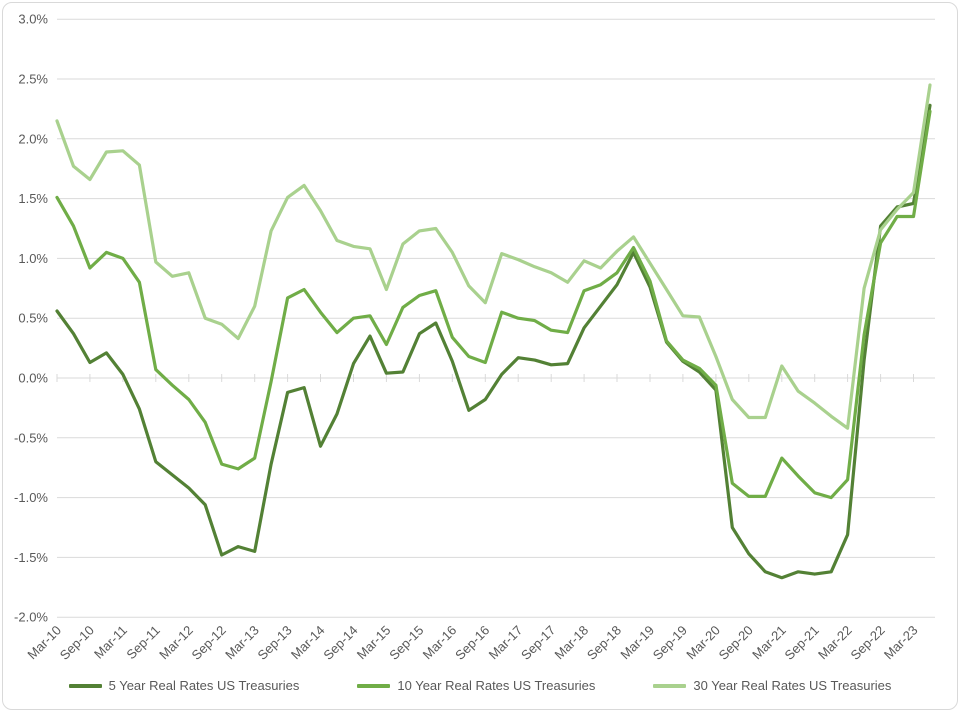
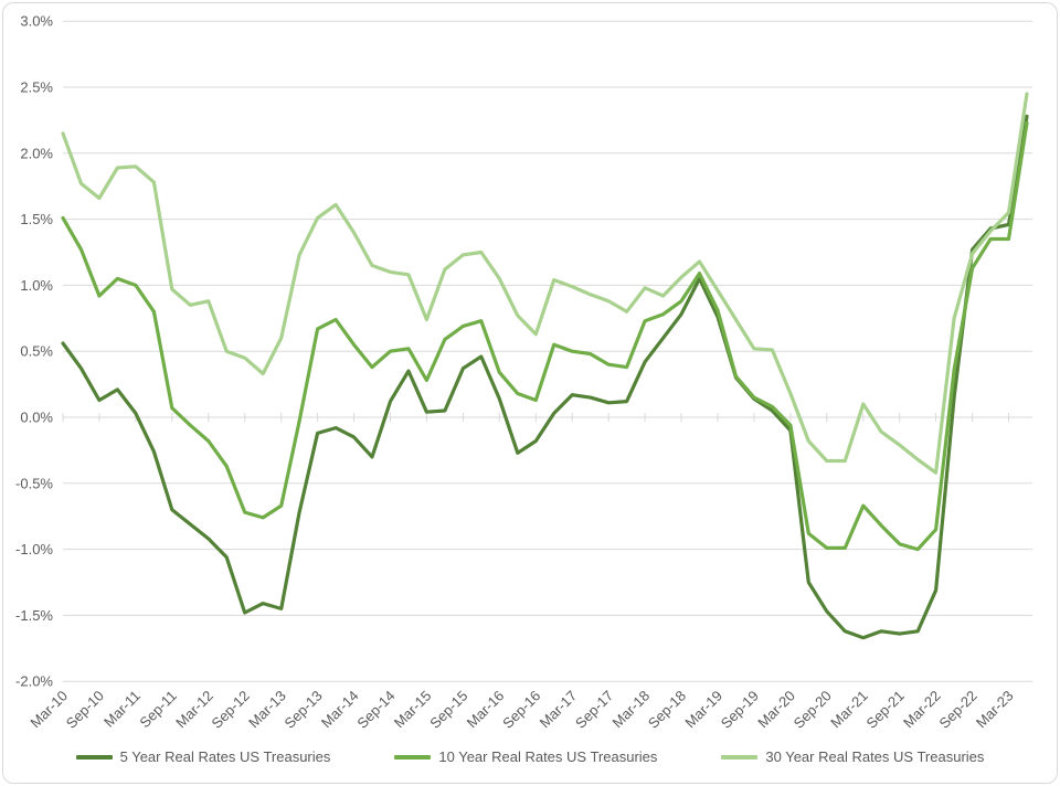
5 Year Real Rates US Treasuries/Mar-14: -0.57% -> -0.15%
